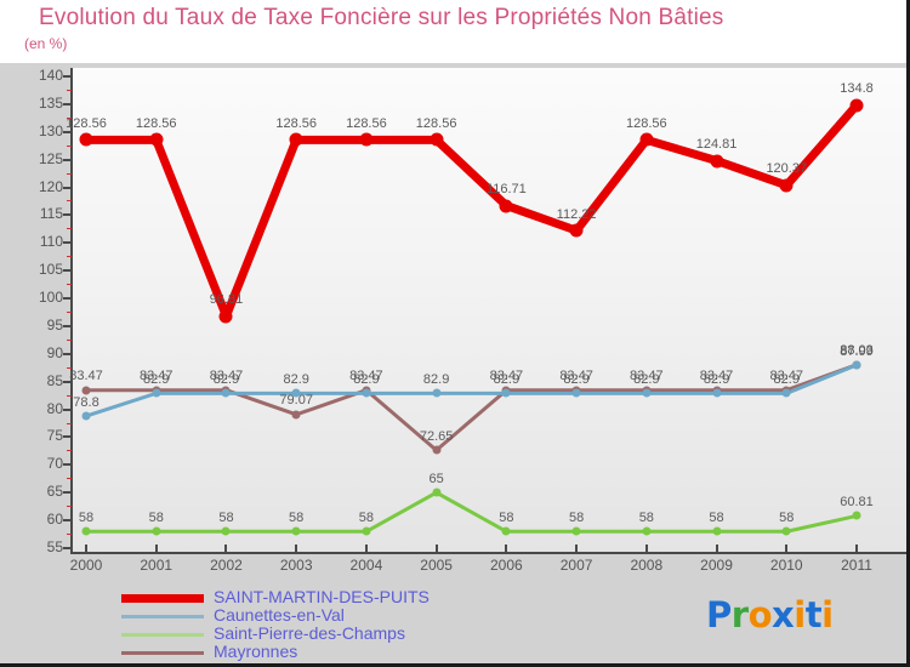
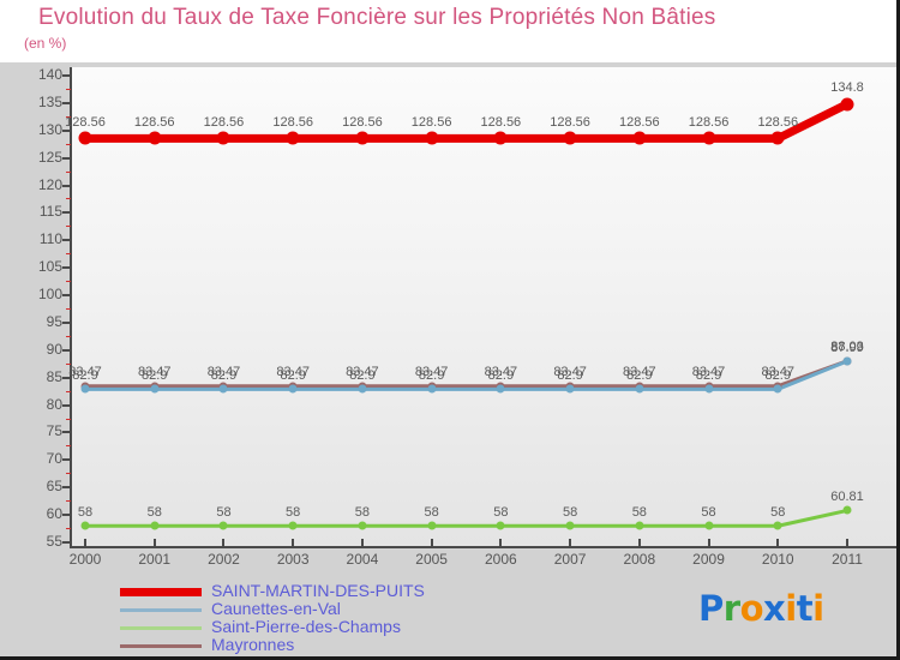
Caunettes-en-Val/2000: 78.8 -> 82.9
SAINT-MARTIN-DES-PUITS/2002: 96.81 -> 128.56
Mayronnes/2003: 79.07 -> 83.47
Mayronnes/2005: 72.65 -> 83.47
Saint-Pierre-des-Champs/2005: 65 -> 58
SAINT-MARTIN-DES-PUITS/2006: 116.71 -> 128.56
SAINT-MARTIN-DES-PUITS/2007: 112.22 -> 128.56
SAINT-MARTIN-DES-PUITS/2009: 124.81 -> 128.56
SAINT-MARTIN-DES-PUITS/2010: 120.37 -> 128.56
